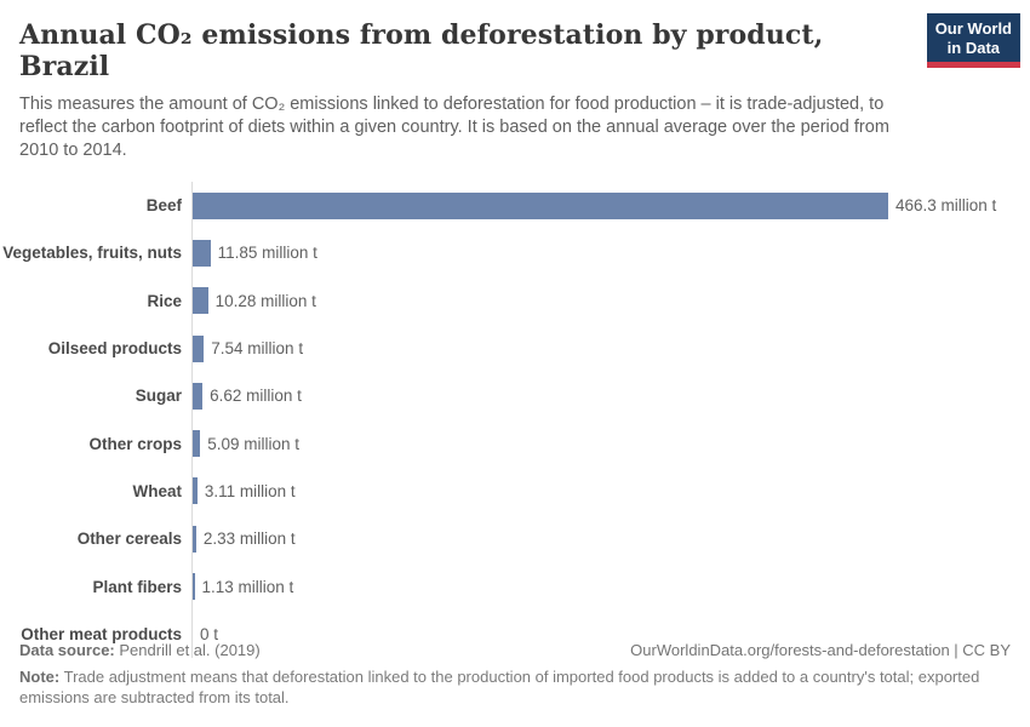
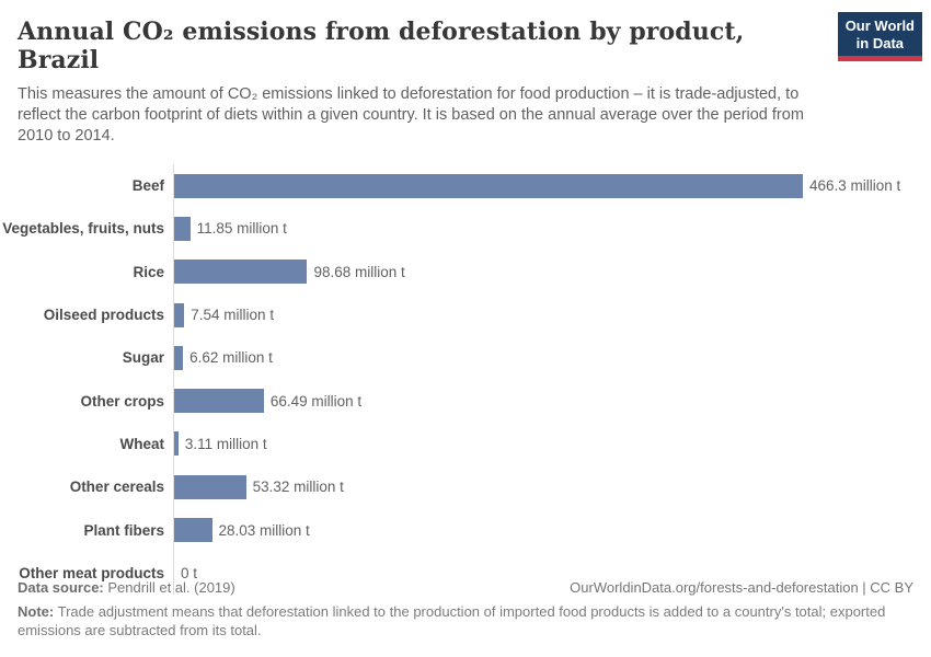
Rice: 10.28 -> 98.68
Other crops: 5.09 -> 66.49
Other cereals: 2.33 -> 53.32
Plant fibers: 1.13 -> 28.03
